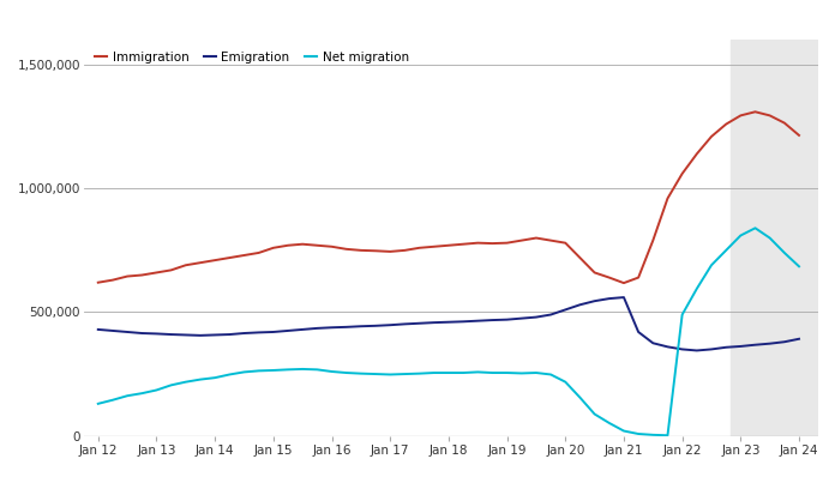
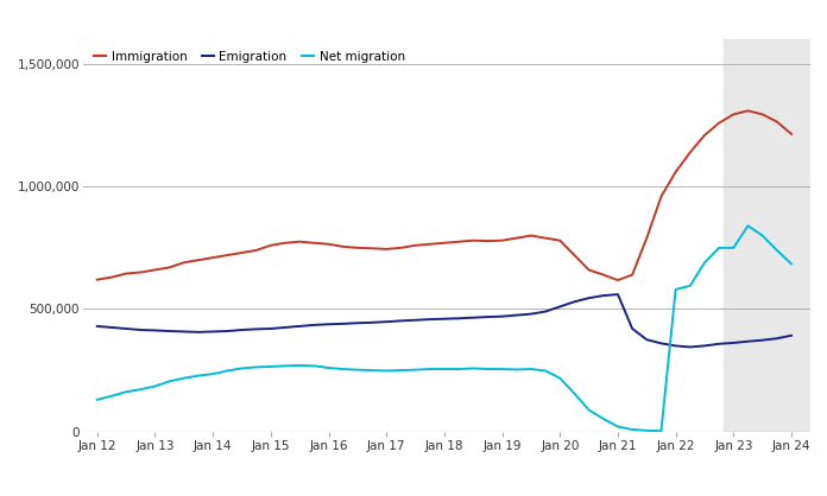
Net migration/Jan 22: 490,000 -> 580,000
Net migration/Jan 23: 810,000 -> 750,000
